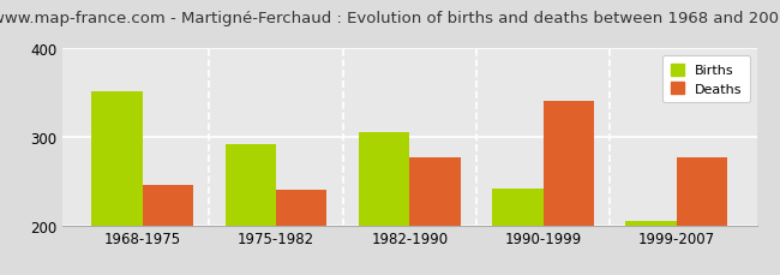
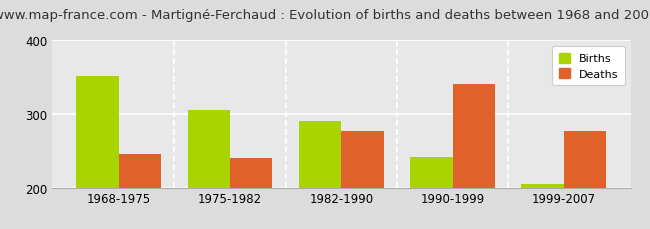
Births/1975-1982: 292 -> 305
Births/1982-1990: 306 -> 290
